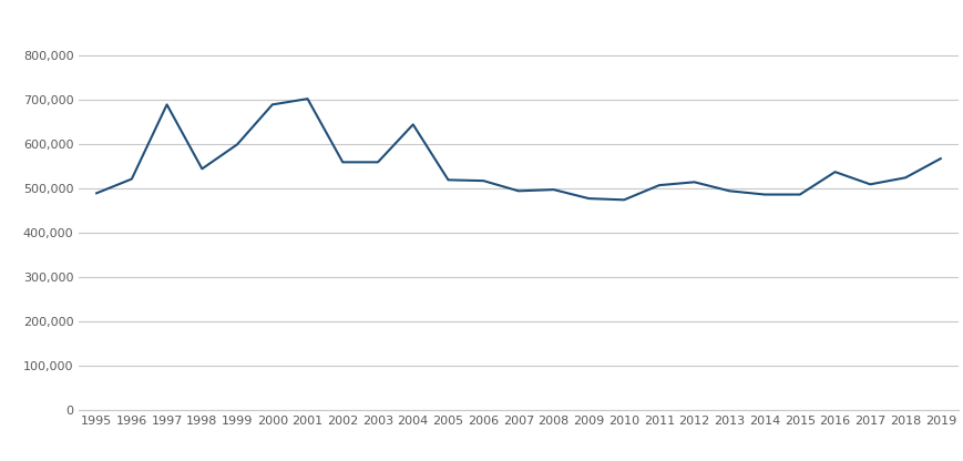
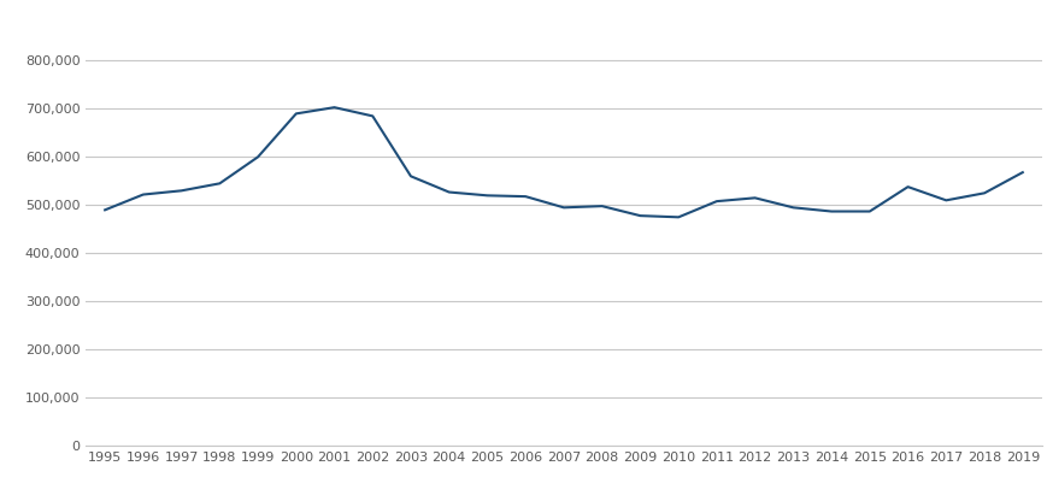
1997: 690,000 -> 530,000
2002: 560,000 -> 685,000
2004: 645,000 -> 527,000
